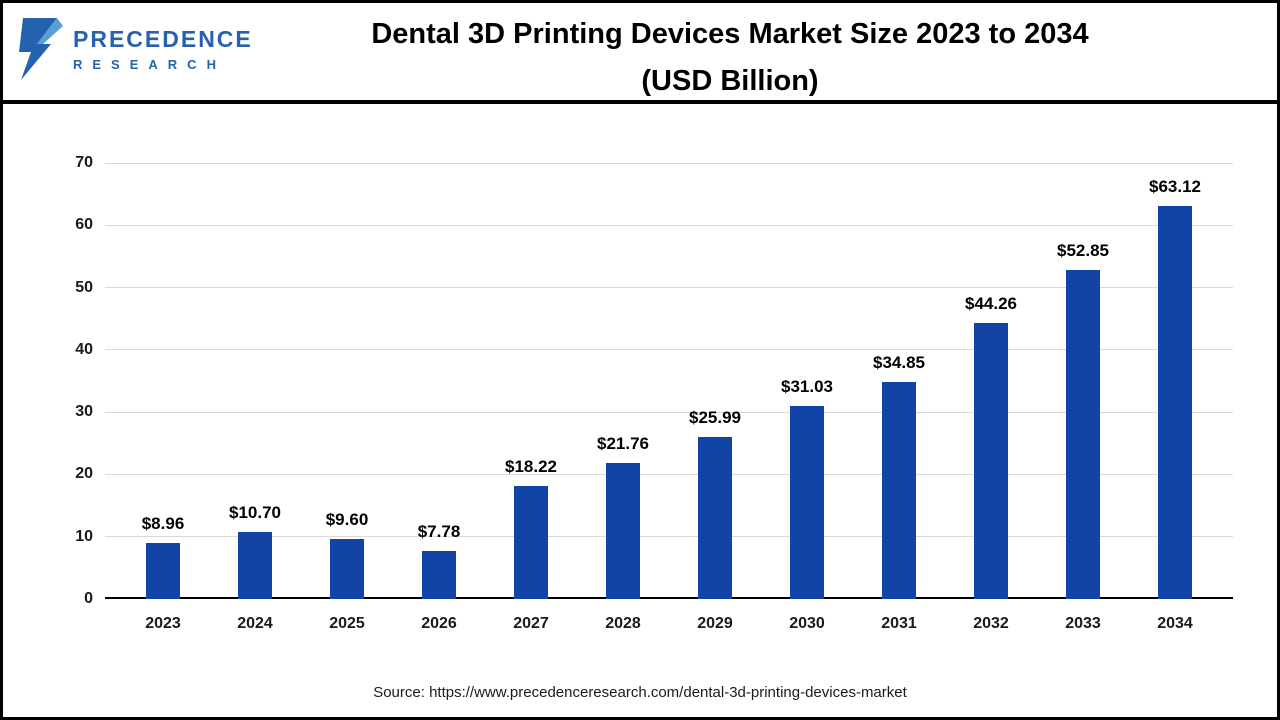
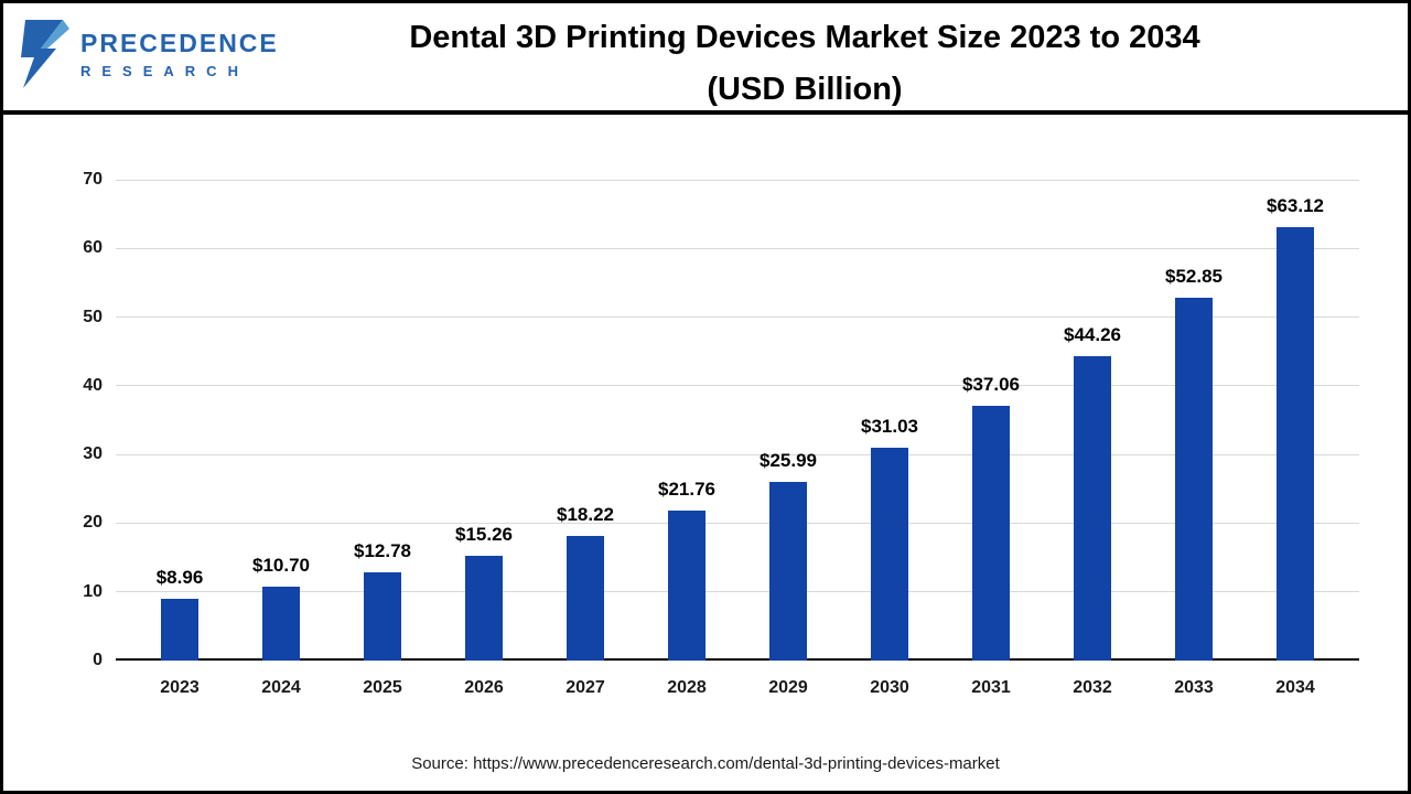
2025: $9.60 -> $12.78
2026: $7.78 -> $15.26
2031: $34.85 -> $37.06
